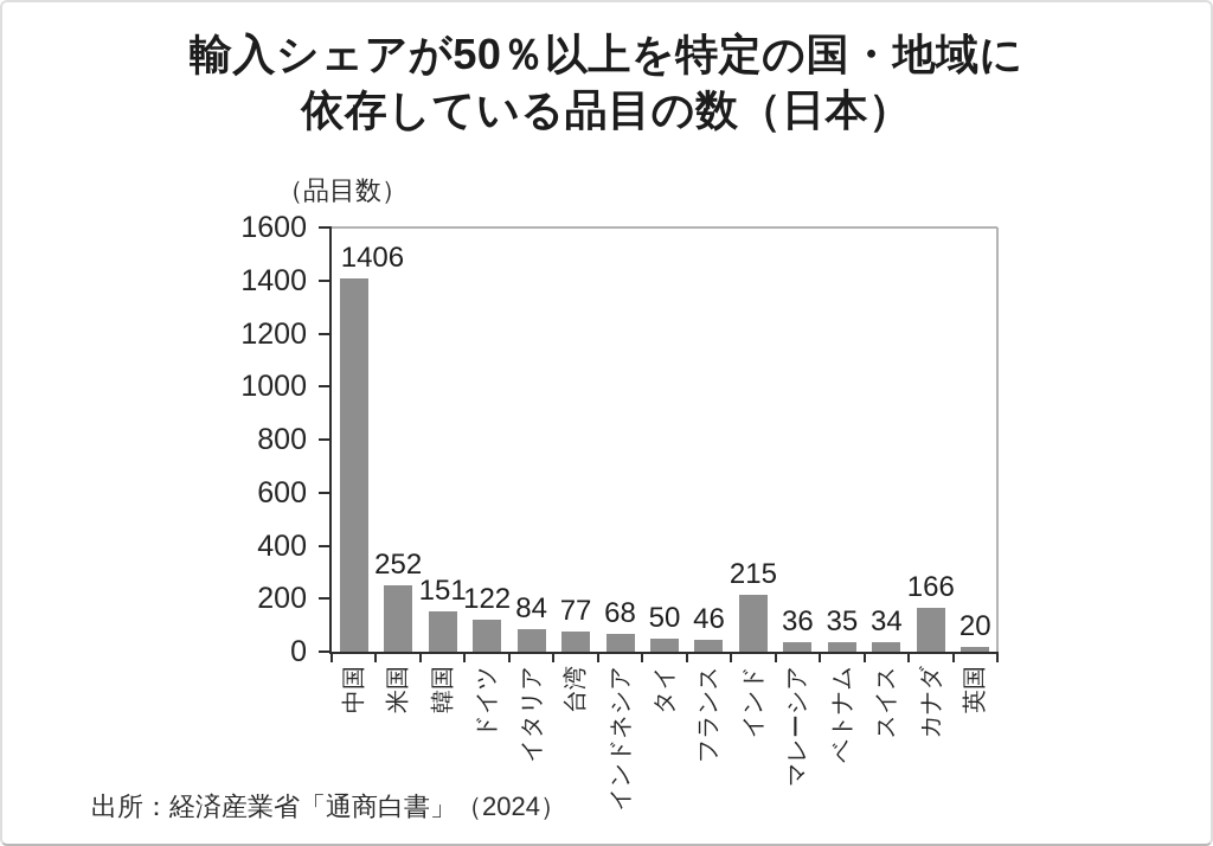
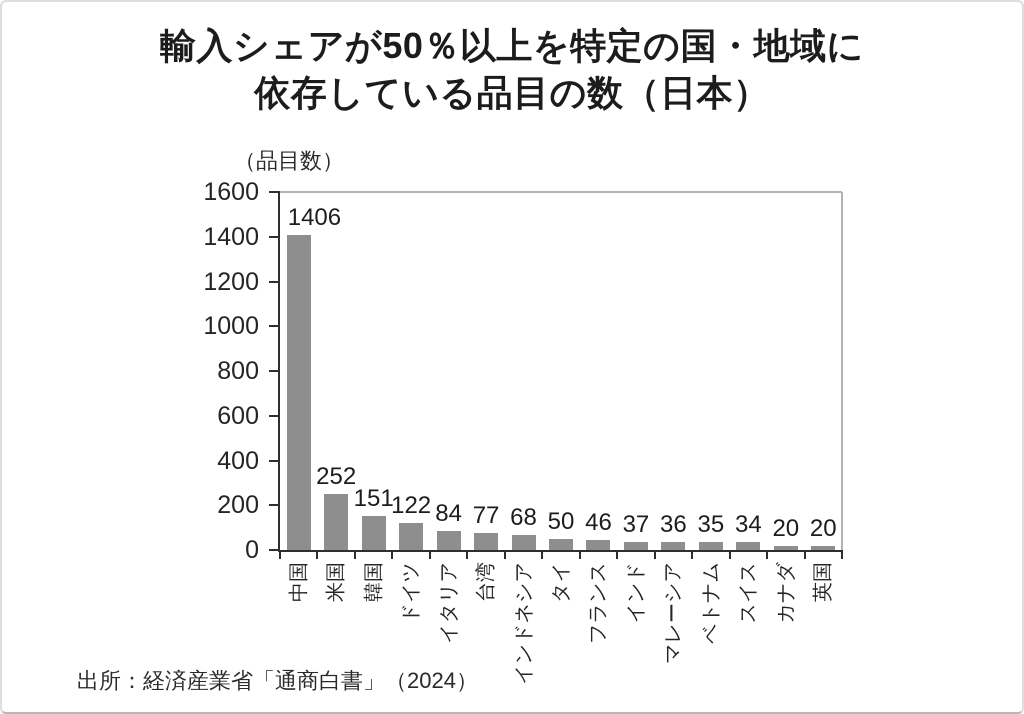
インド: 215 -> 37
カナダ: 166 -> 20
